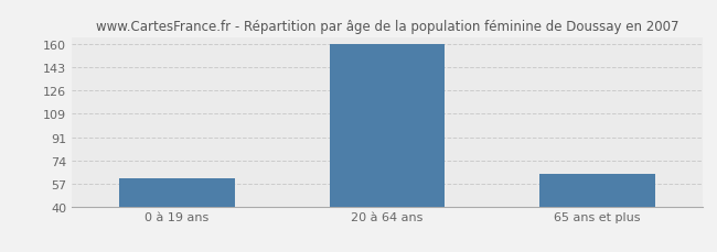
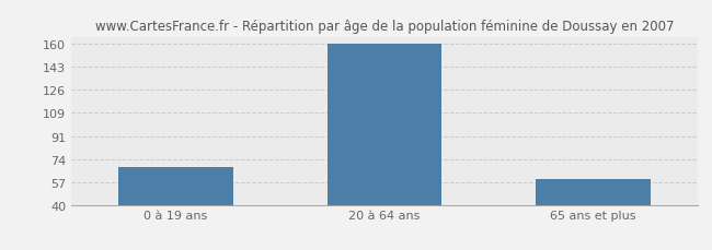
0 à 19 ans: 61 -> 68
65 ans et plus: 64 -> 59
